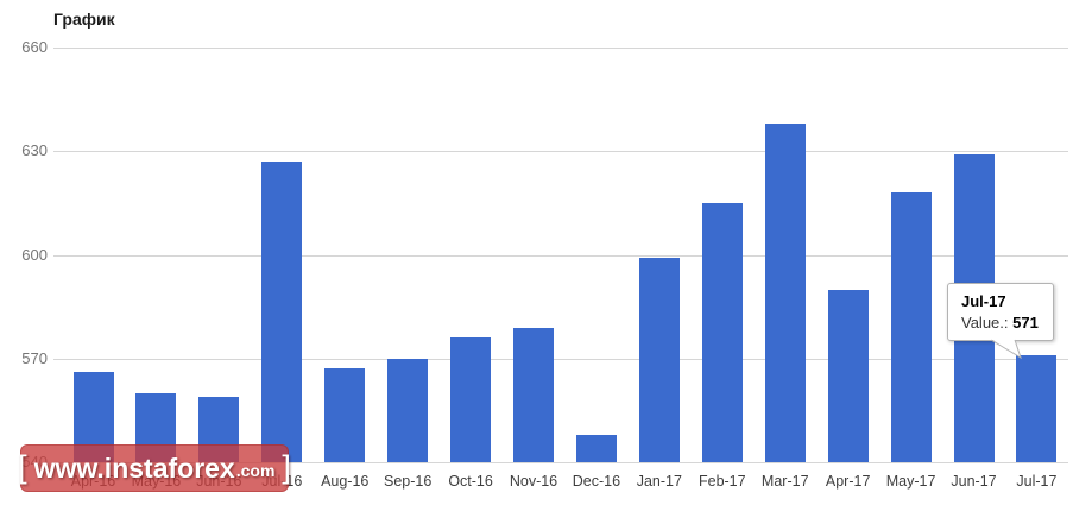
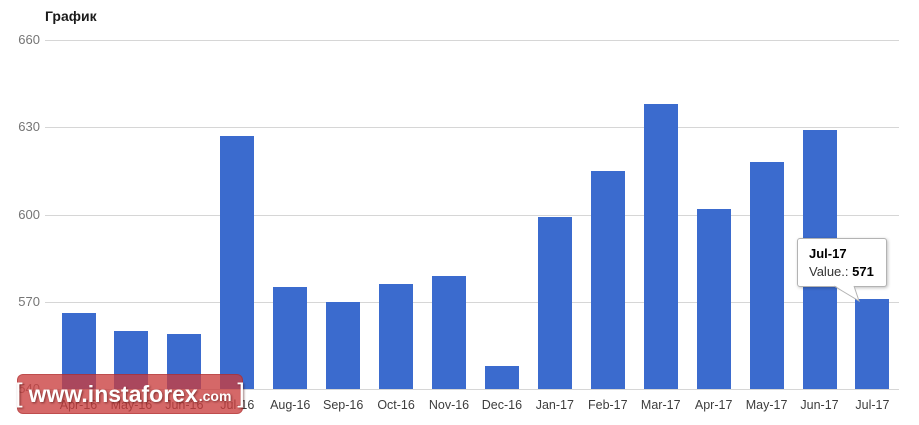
Aug-16: 567 -> 575
Apr-17: 590 -> 602
